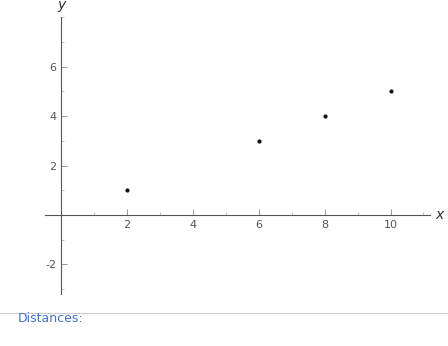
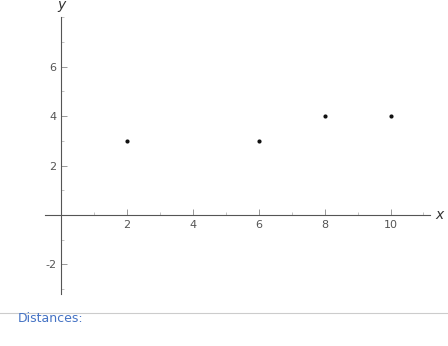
2: 1 -> 3
10: 5 -> 4
